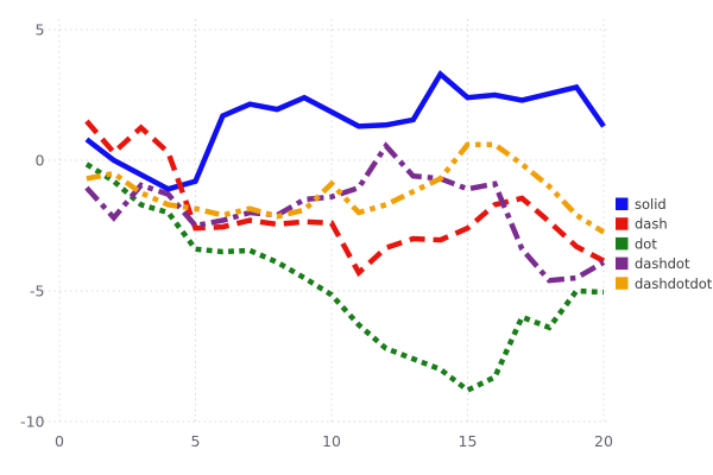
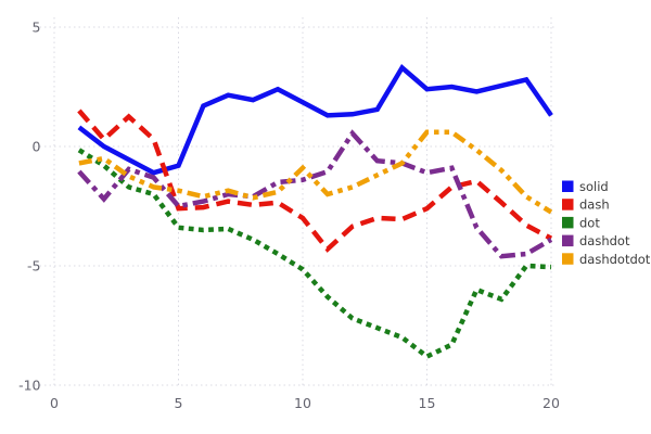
dash/10: -2.4 -> -3.0
